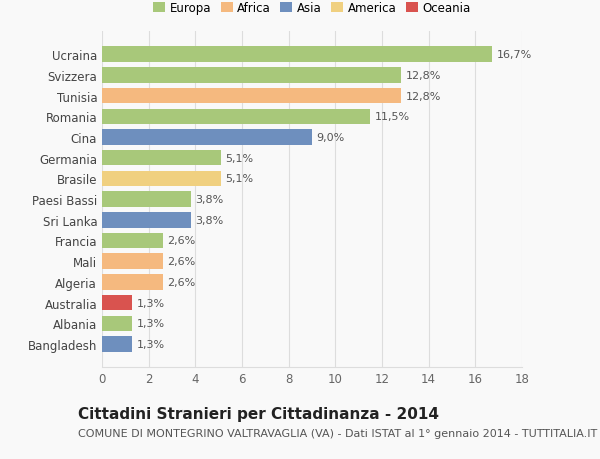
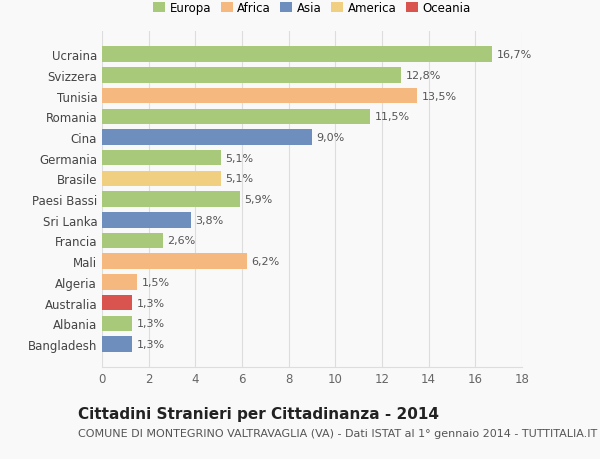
Tunisia: 12,8% -> 13,5%
Paesi Bassi: 3,8% -> 5,9%
Mali: 2,6% -> 6,2%
Algeria: 2,6% -> 1,5%
